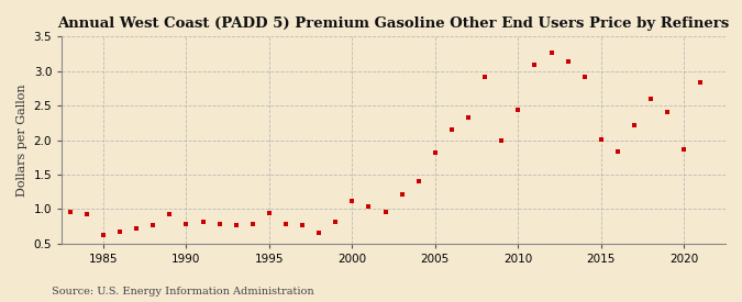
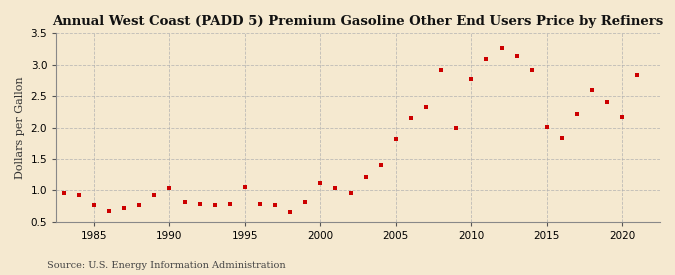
1985: 0.63 -> 0.76
1990: 0.79 -> 1.04
1995: 0.94 -> 1.06
2010: 2.44 -> 2.78
2020: 1.87 -> 2.16
